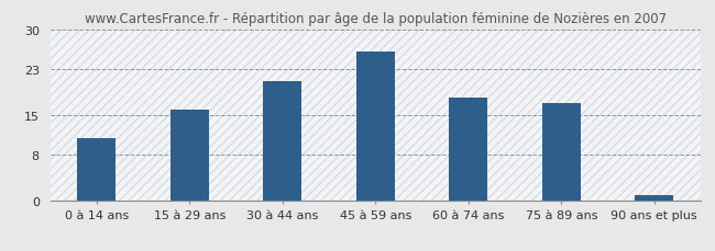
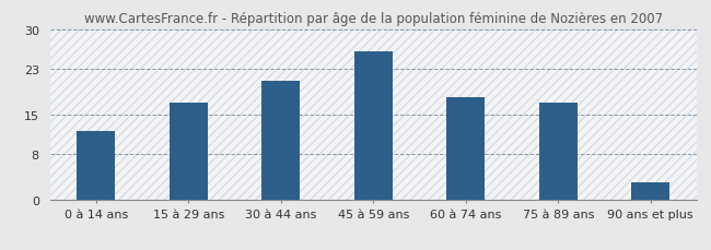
0 à 14 ans: 11 -> 12
15 à 29 ans: 16 -> 17
90 ans et plus: 1 -> 3
